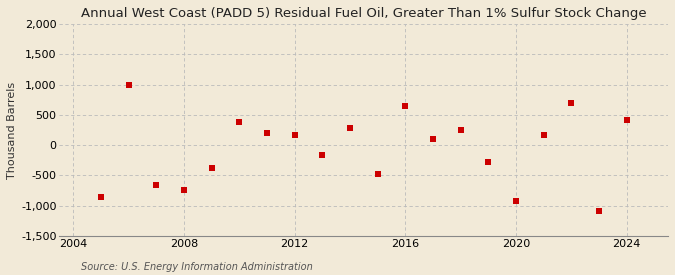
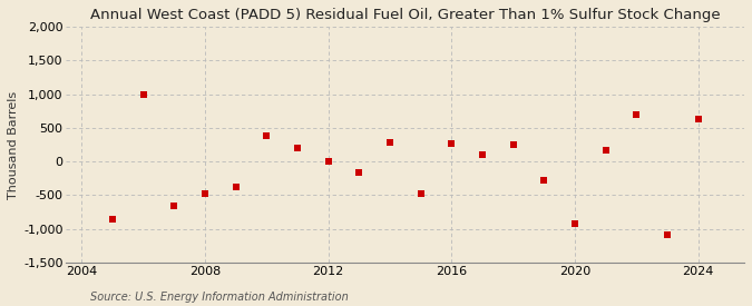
2008: -740 -> -470
2012: 160 -> 10
2016: 640 -> 260
2024: 420 -> 630
